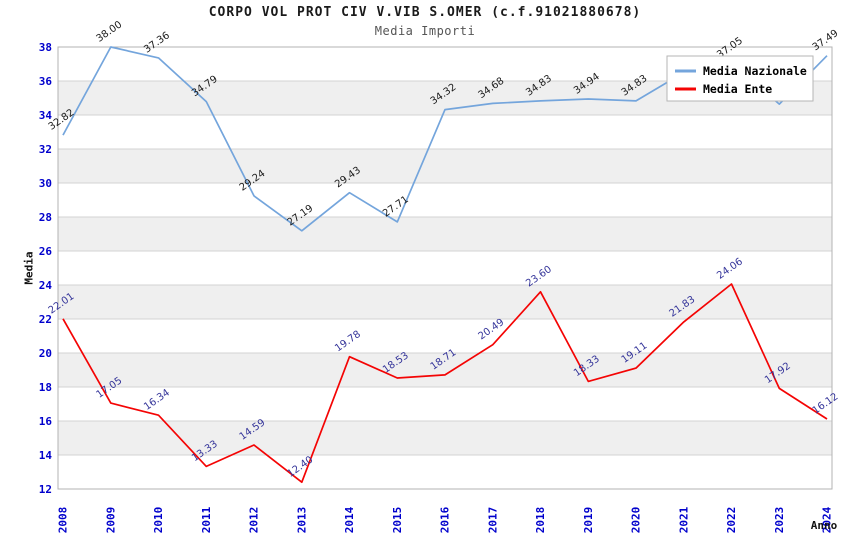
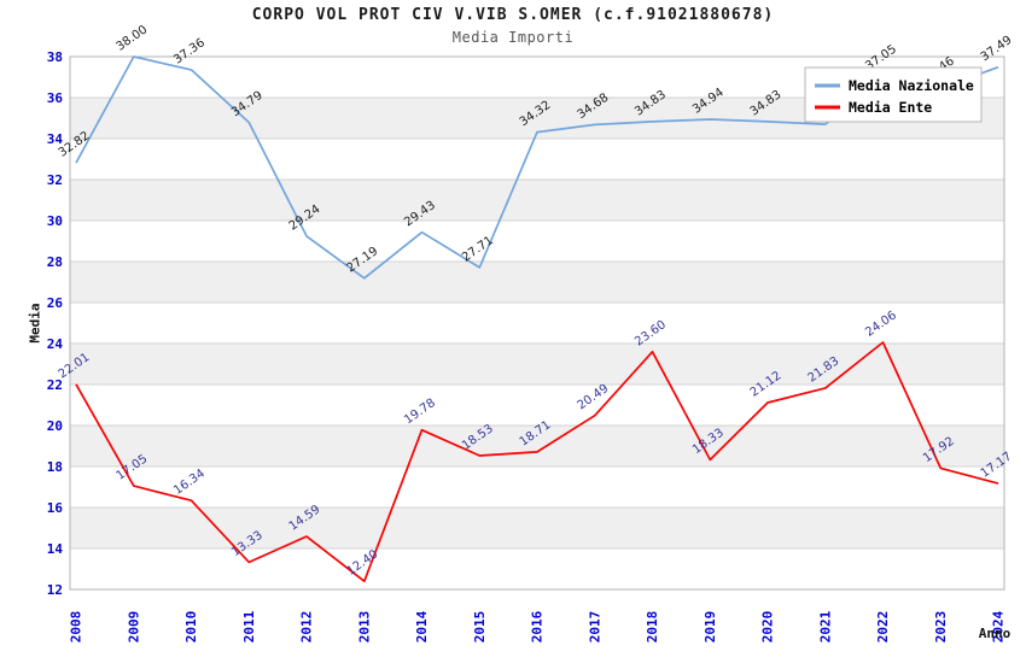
Media Ente/2020: 19.11 -> 21.12
Media Nazionale/2021: 36.5 -> 34.7
Media Nazionale/2023: 34.64 -> 36.46
Media Ente/2024: 16.12 -> 17.17
